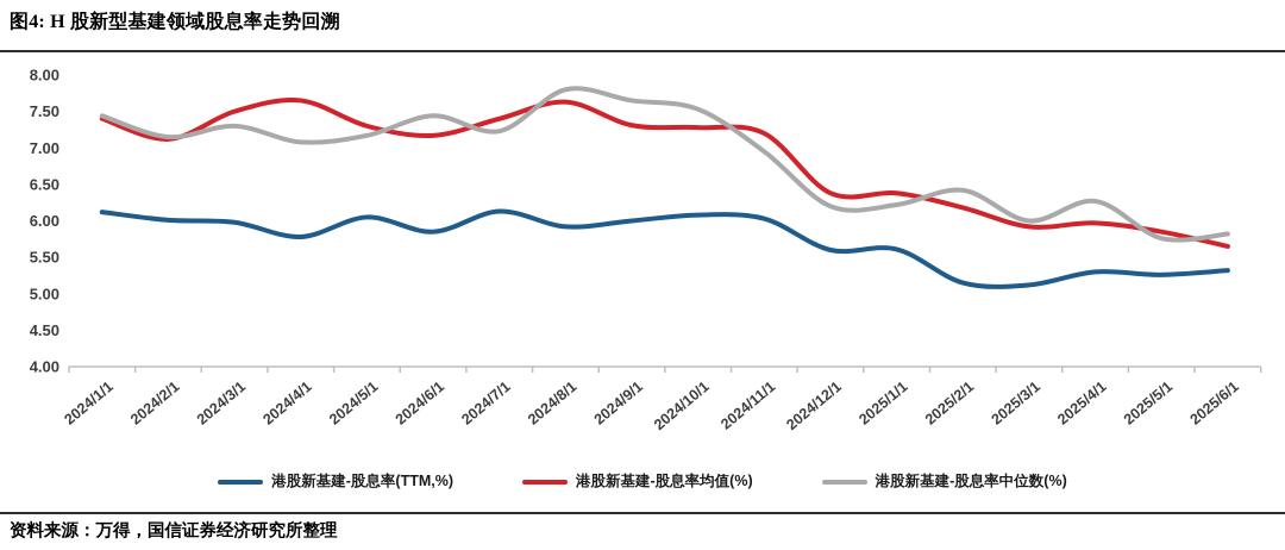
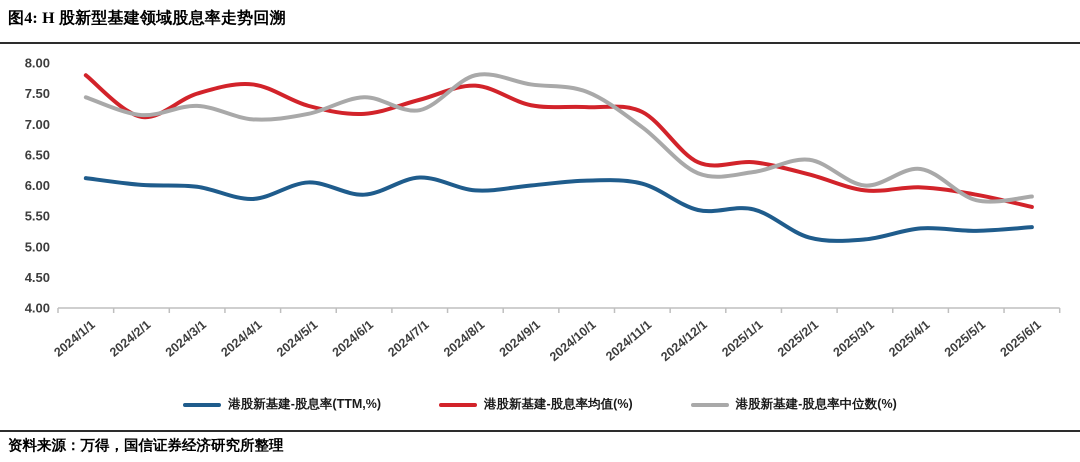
港股新基建-股息率均值(%)/2024/1/1: 7.4 -> 7.8
